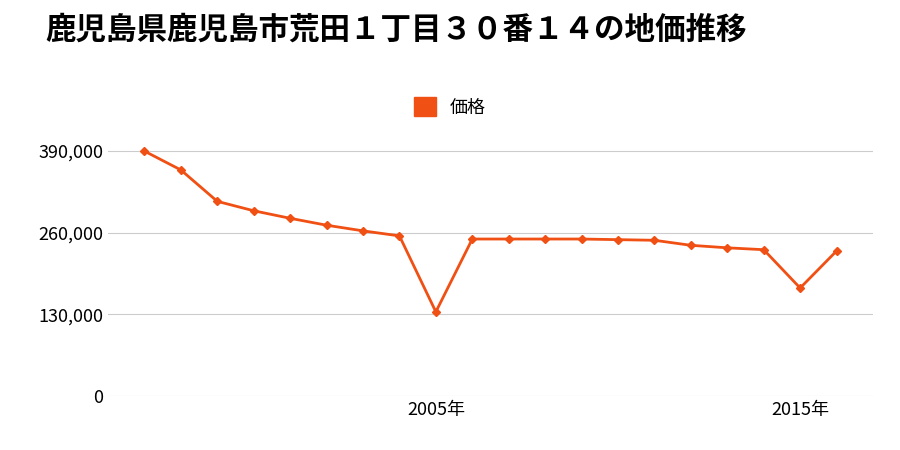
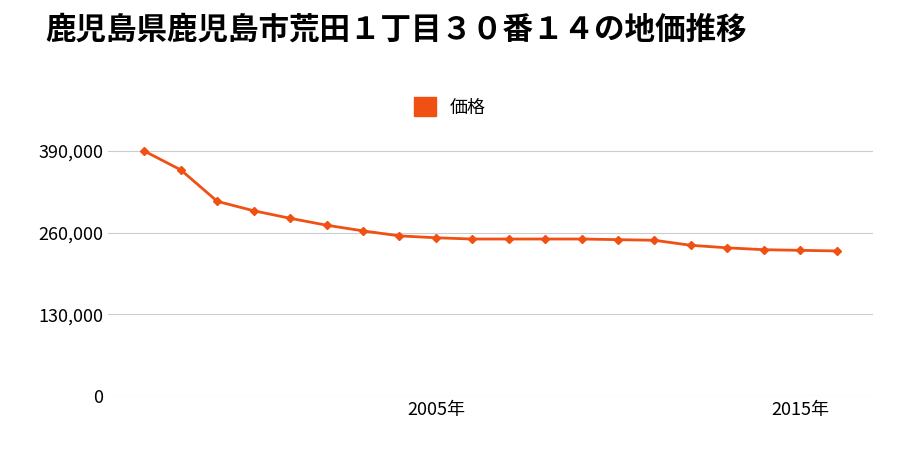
2005年: 134,000 -> 252,000
2015年: 172,000 -> 232,000
